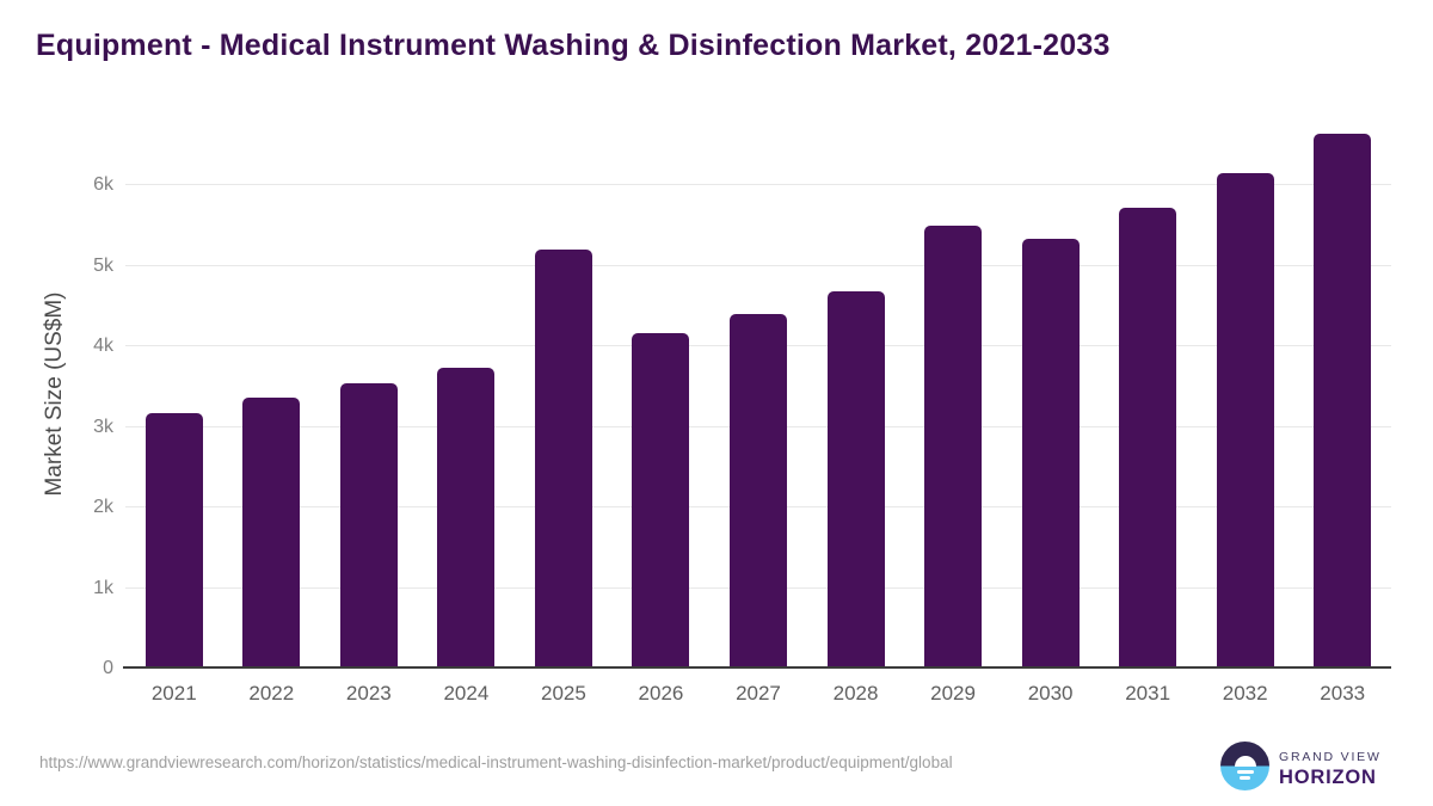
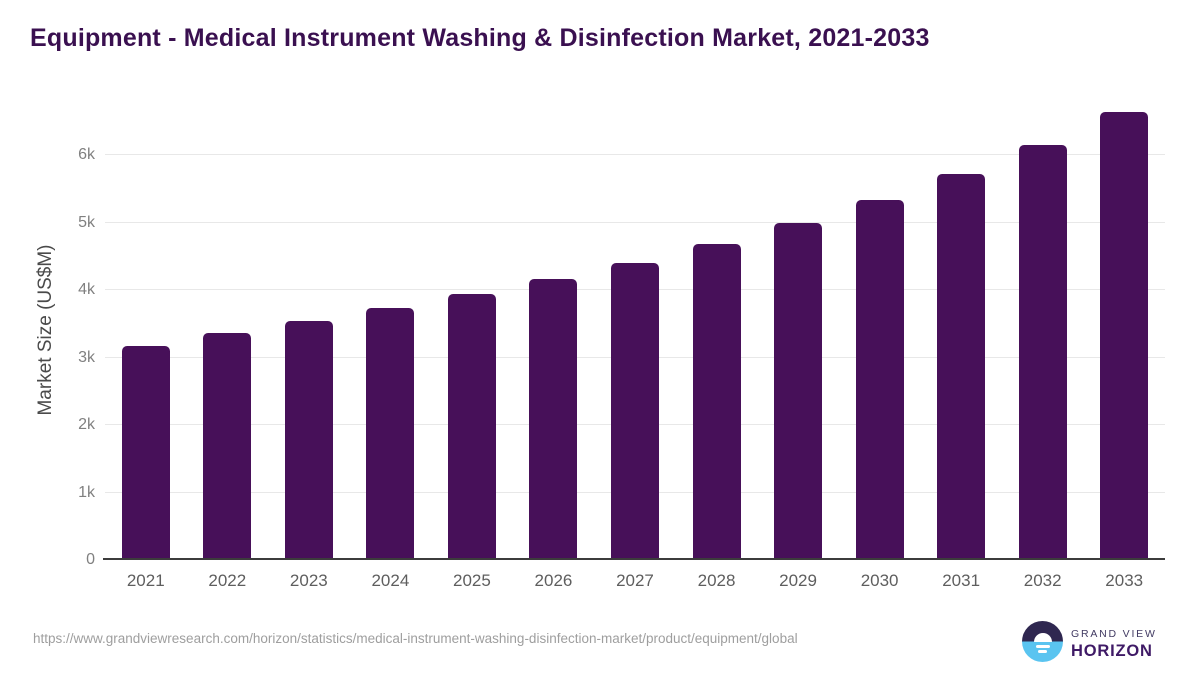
2025: 5.2k -> 4.0k
2029: 5.5k -> 5.0k
